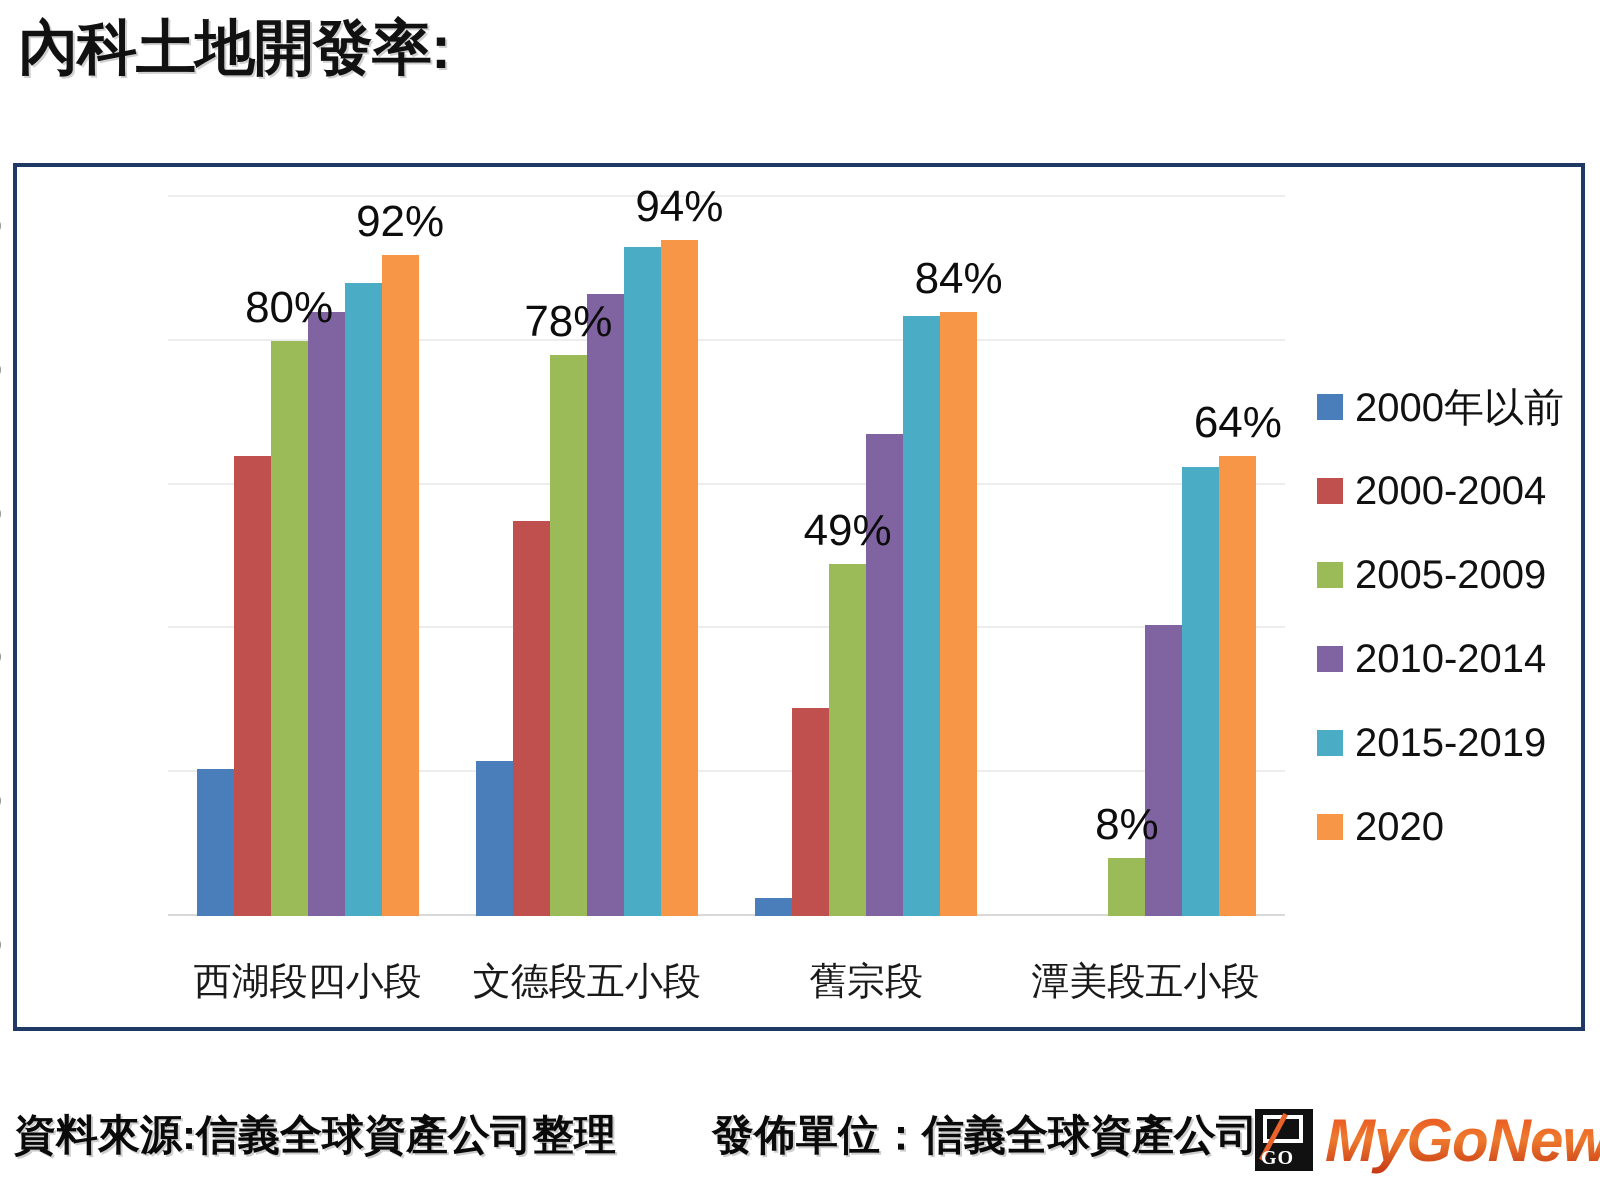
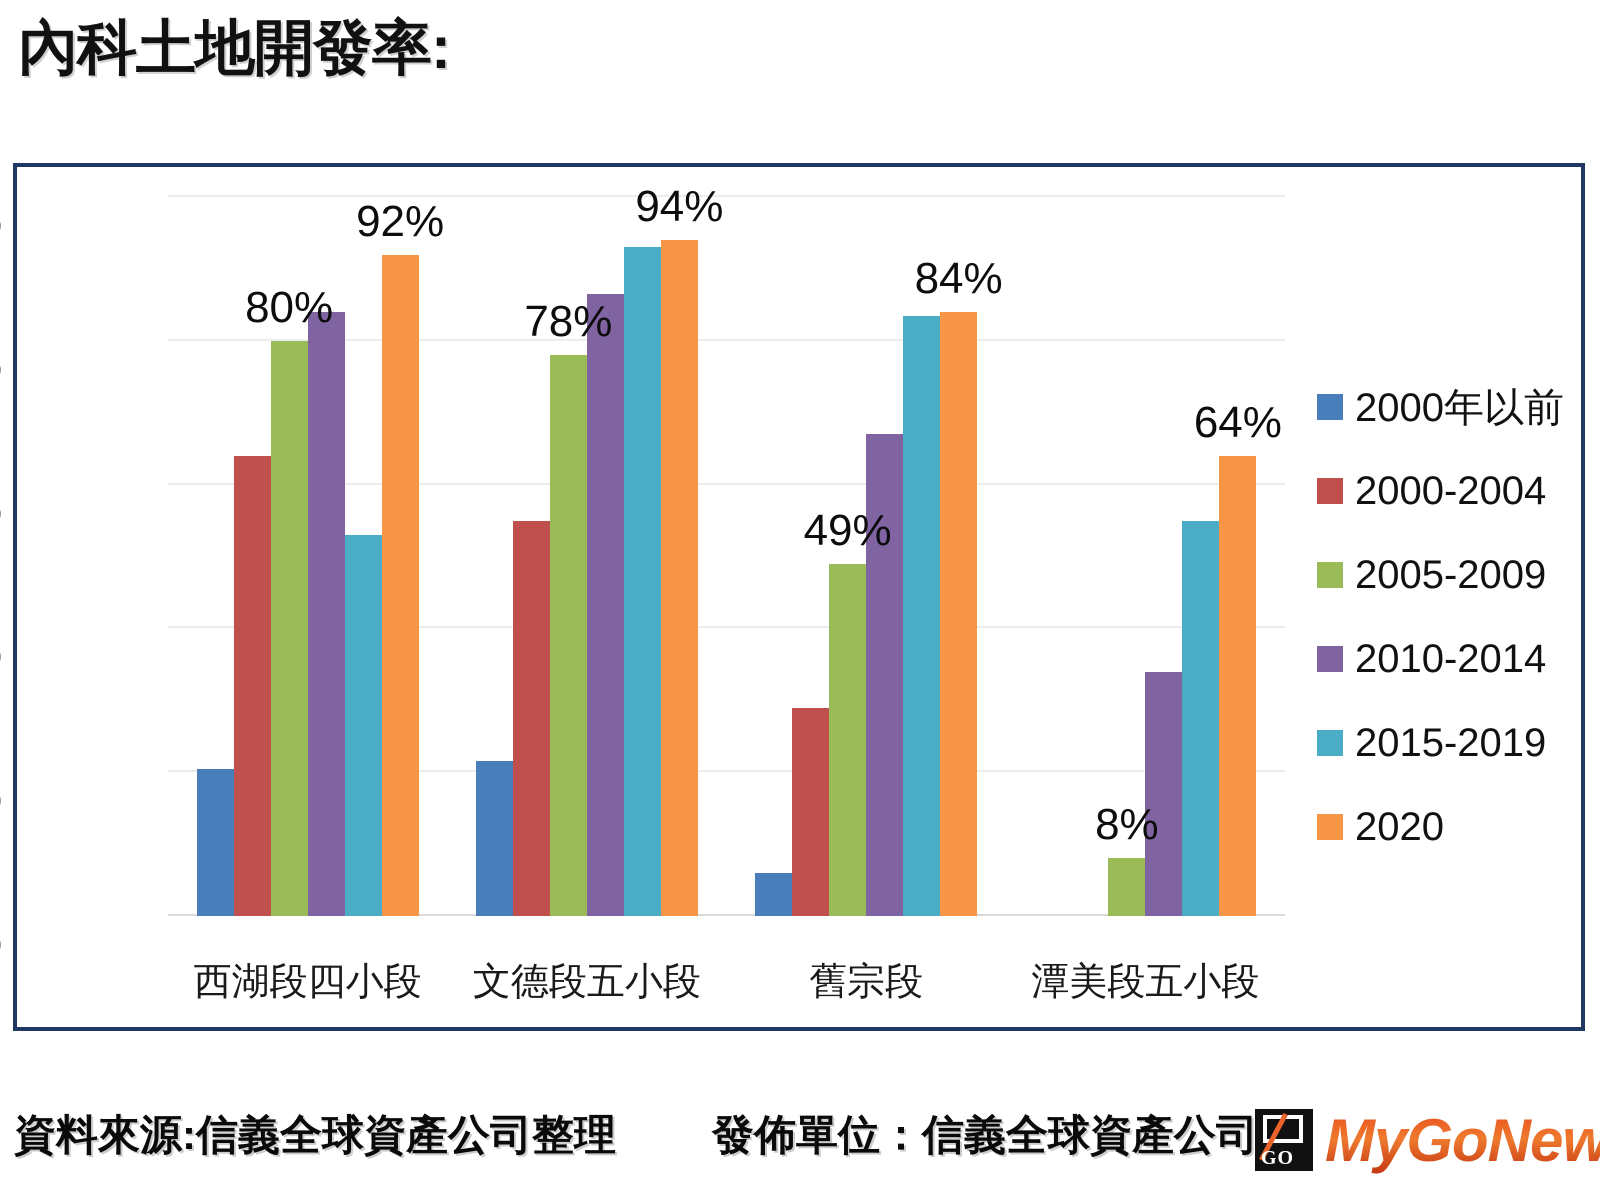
2015-2019/西湖段四小段: 88% -> 53%
2000年以前/舊宗段: 2% -> 6%
2010-2014/潭美段五小段: 40% -> 34%
2015-2019/潭美段五小段: 62% -> 55%
